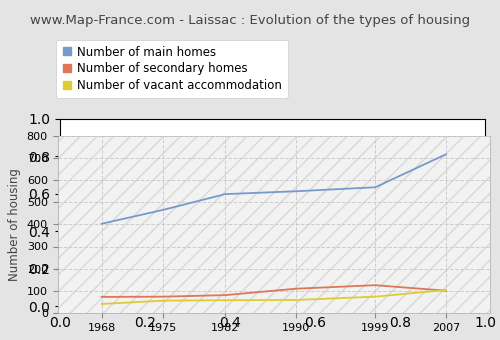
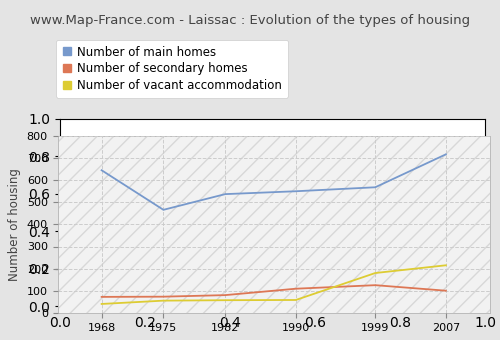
Number of main homes/1968: 403 -> 645
Number of vacant accommodation/1999: 73 -> 180
Number of vacant accommodation/2007: 103 -> 215
